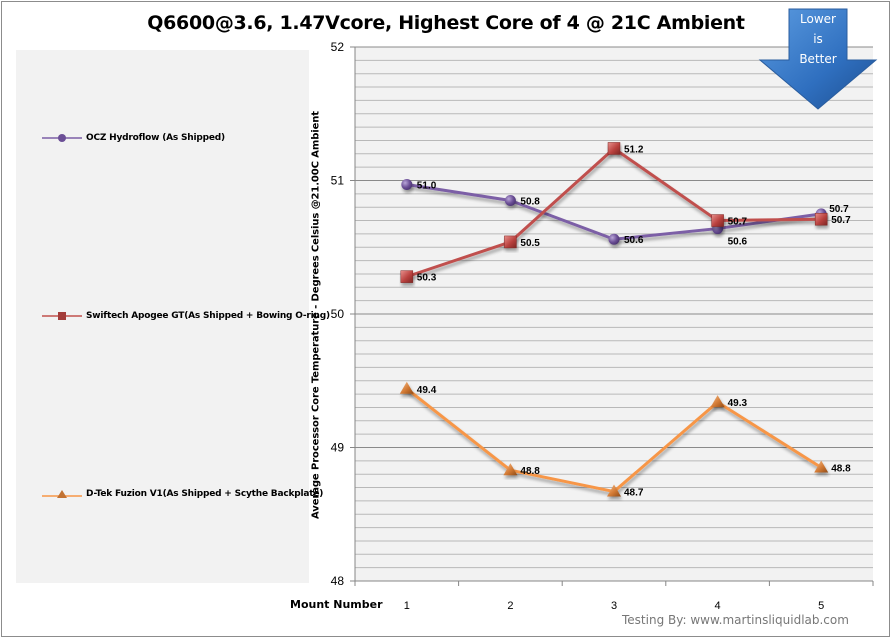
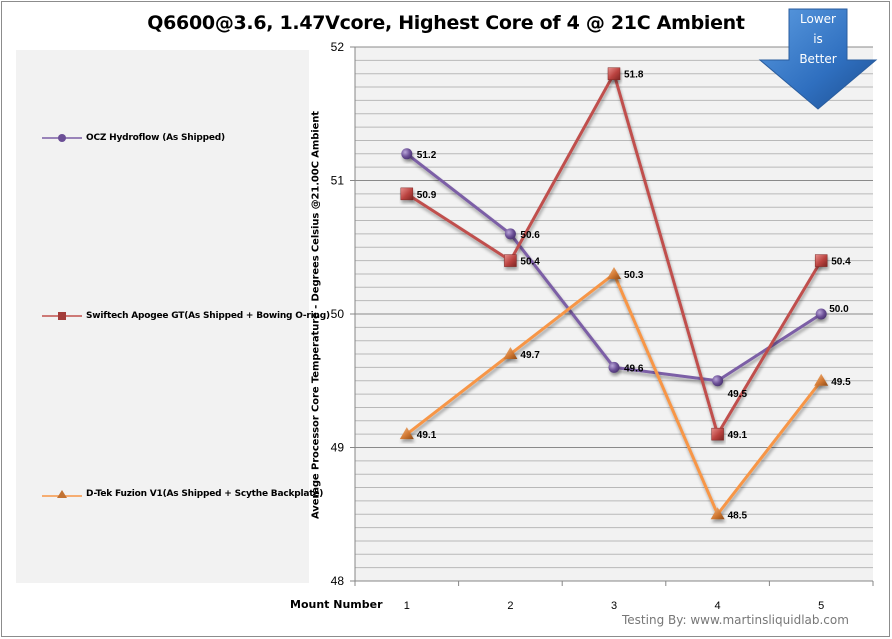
OCZ Hydroflow (As Shipped)/1: 51.0 -> 51.2
Swiftech Apogee GT(As Shipped + Bowing O-ring)/1: 50.3 -> 50.9
D-Tek Fuzion V1(As Shipped + Scythe Backplate)/1: 49.4 -> 49.1
OCZ Hydroflow (As Shipped)/2: 50.8 -> 50.6
Swiftech Apogee GT(As Shipped + Bowing O-ring)/2: 50.5 -> 50.4
D-Tek Fuzion V1(As Shipped + Scythe Backplate)/2: 48.8 -> 49.7
OCZ Hydroflow (As Shipped)/3: 50.6 -> 49.6
Swiftech Apogee GT(As Shipped + Bowing O-ring)/3: 51.2 -> 51.8
D-Tek Fuzion V1(As Shipped + Scythe Backplate)/3: 48.7 -> 50.3
OCZ Hydroflow (As Shipped)/4: 50.6 -> 49.5
Swiftech Apogee GT(As Shipped + Bowing O-ring)/4: 50.7 -> 49.1
D-Tek Fuzion V1(As Shipped + Scythe Backplate)/4: 49.3 -> 48.5
OCZ Hydroflow (As Shipped)/5: 50.7 -> 50.0
Swiftech Apogee GT(As Shipped + Bowing O-ring)/5: 50.7 -> 50.4
D-Tek Fuzion V1(As Shipped + Scythe Backplate)/5: 48.8 -> 49.5
